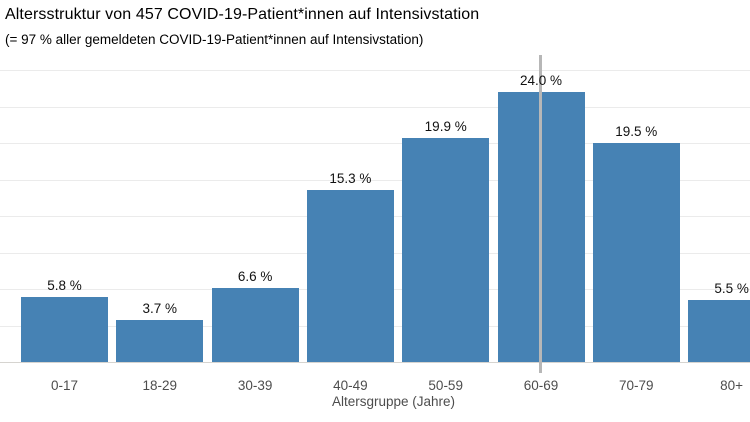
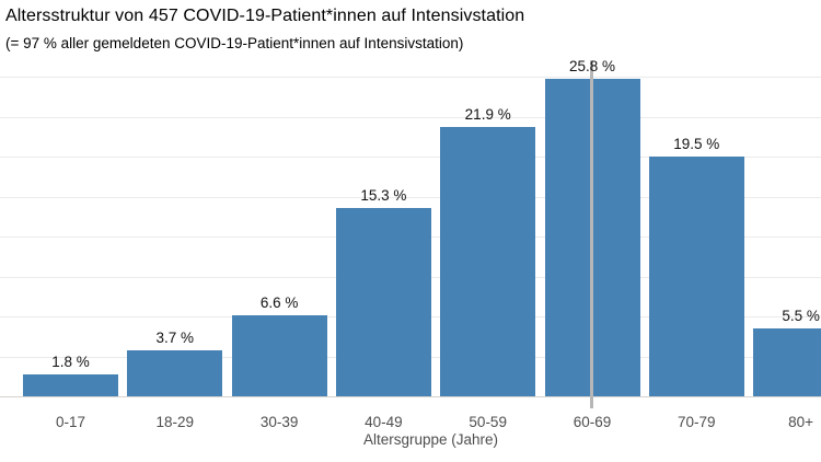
0-17: 5.8 -> 1.8
50-59: 19.9 -> 21.9
60-69: 24.0 -> 25.8
